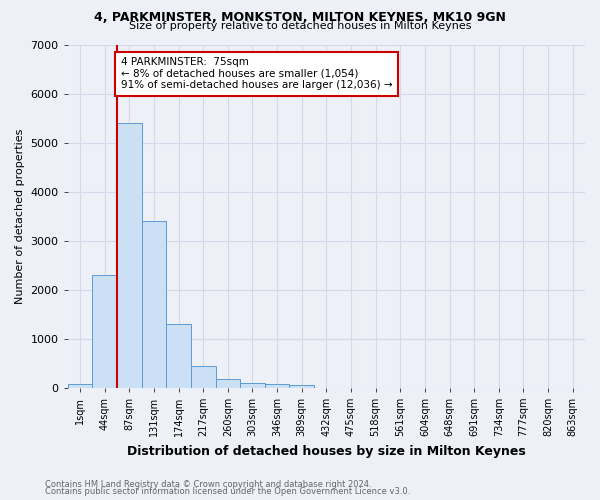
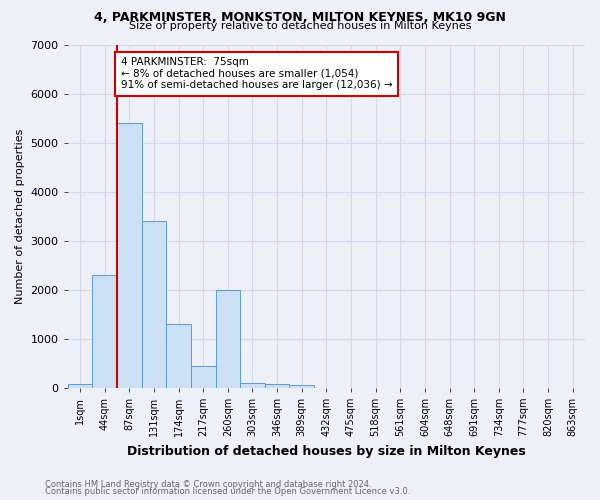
260sqm: 180 -> 2000
